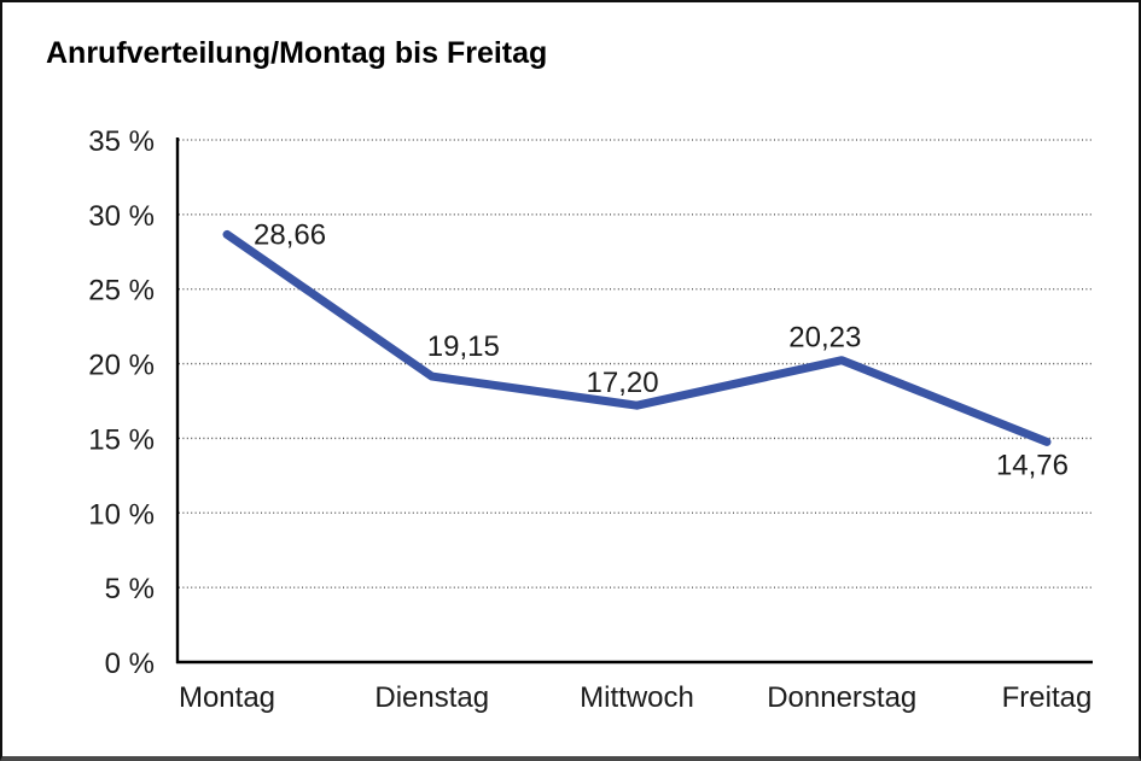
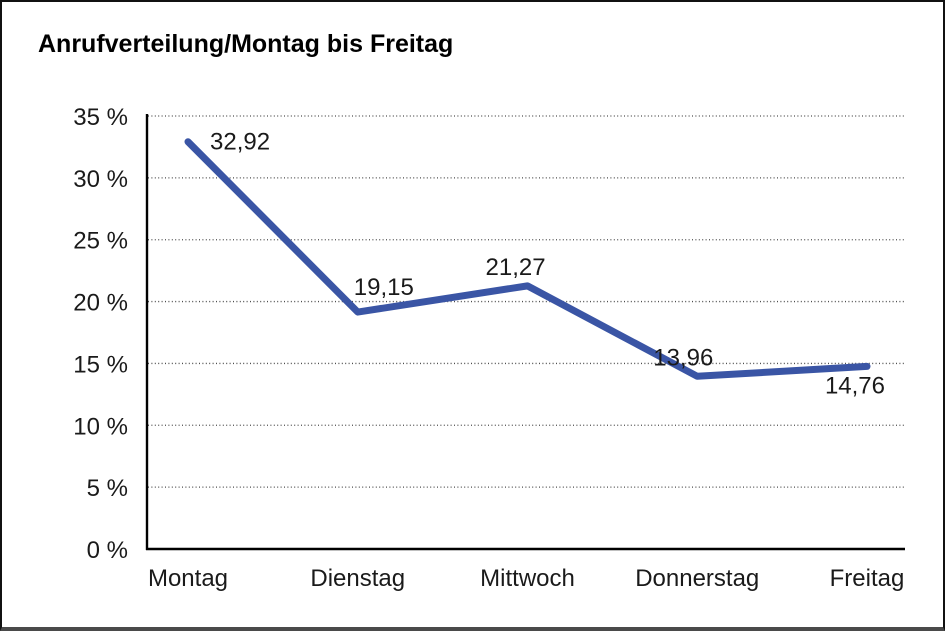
Montag: 28,66 -> 32,92
Mittwoch: 17,20 -> 21,27
Donnerstag: 20,23 -> 13,96
